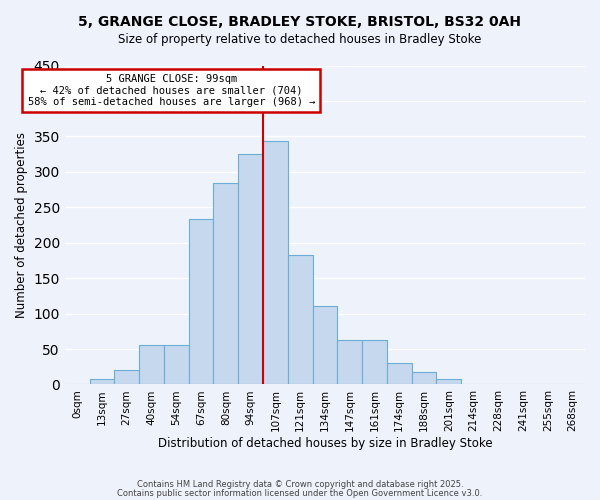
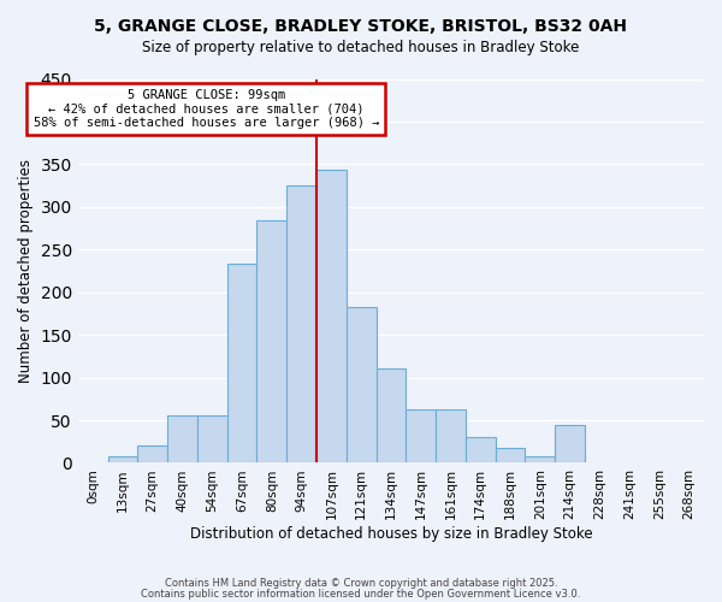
214sqm: 1 -> 44
